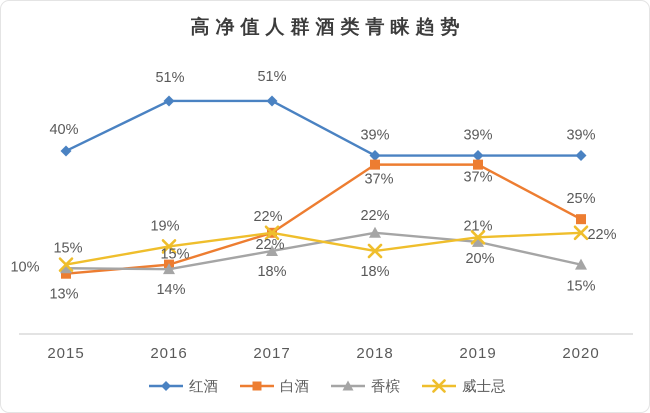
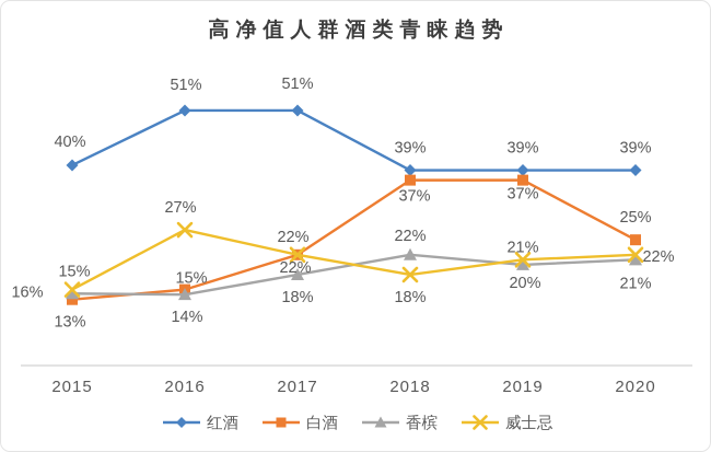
香槟/2015: 10% -> 16%
威士忌/2016: 19% -> 27%
香槟/2020: 15% -> 21%
